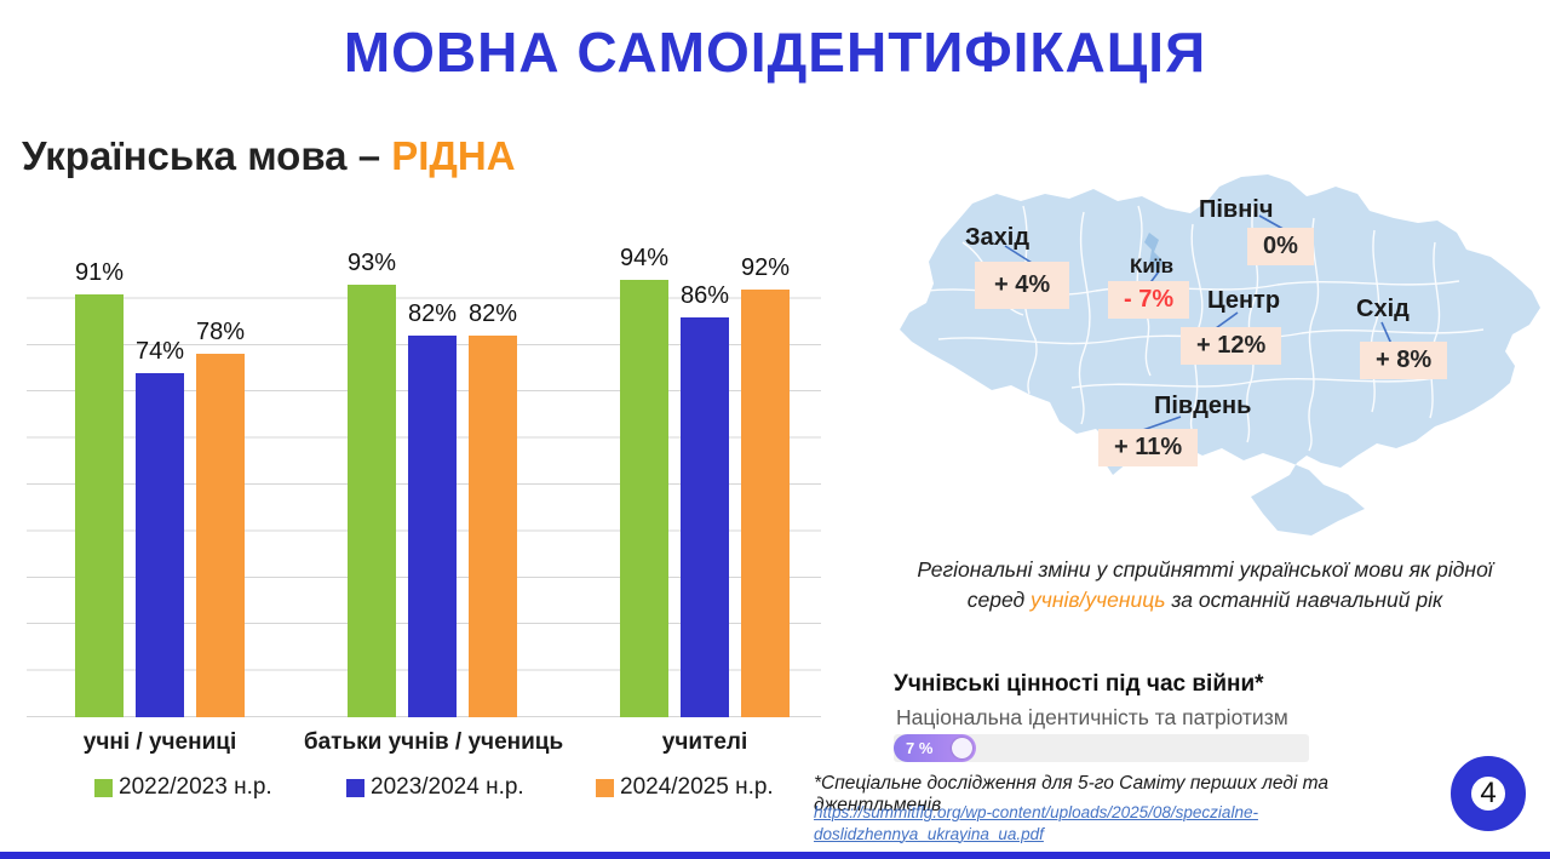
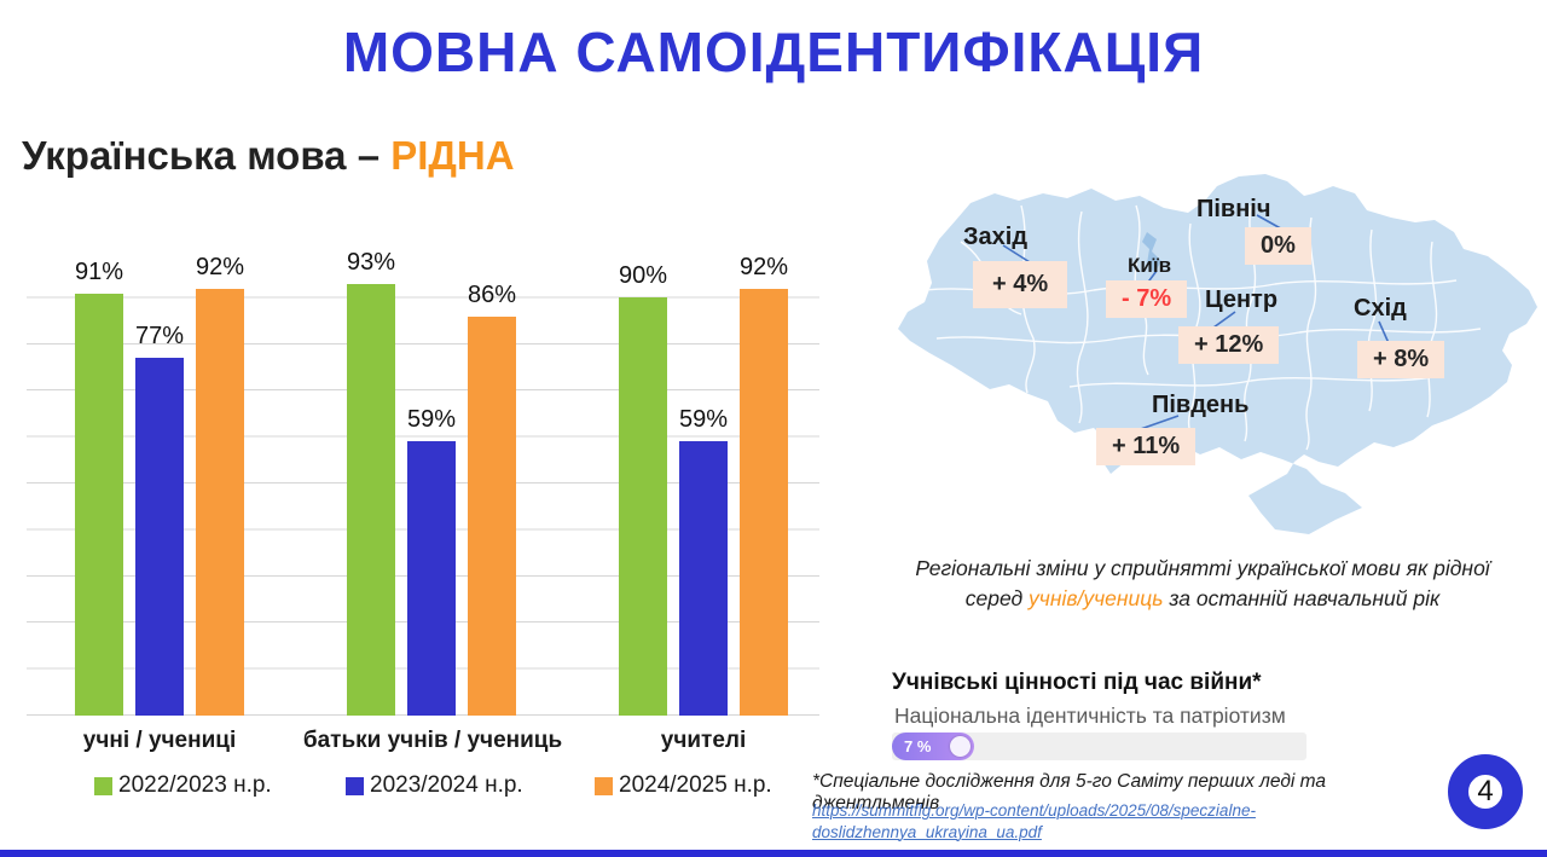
2023/2024 н.р./учні / учениці: 74% -> 77%
2024/2025 н.р./учні / учениці: 78% -> 92%
2023/2024 н.р./батьки учнів / учениць: 82% -> 59%
2024/2025 н.р./батьки учнів / учениць: 82% -> 86%
2022/2023 н.р./учителі: 94% -> 90%
2023/2024 н.р./учителі: 86% -> 59%
